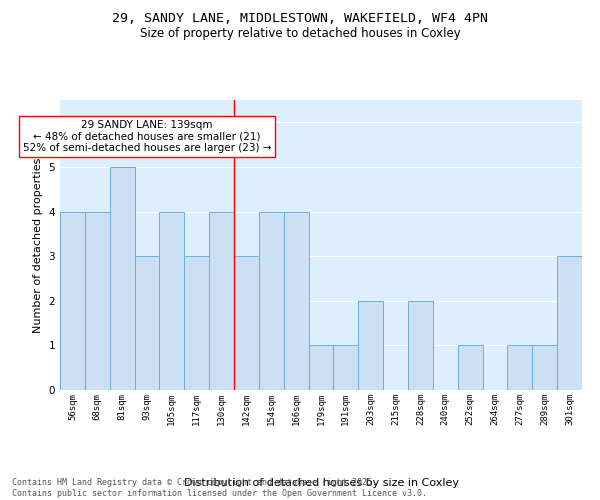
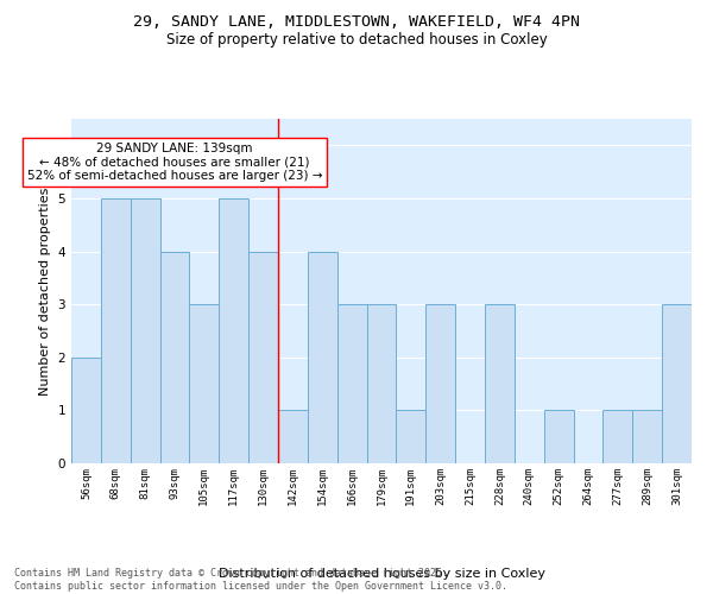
56sqm: 4 -> 2
68sqm: 4 -> 5
93sqm: 3 -> 4
105sqm: 4 -> 3
117sqm: 3 -> 5
142sqm: 3 -> 1
166sqm: 4 -> 3
179sqm: 1 -> 3
203sqm: 2 -> 3
228sqm: 2 -> 3
